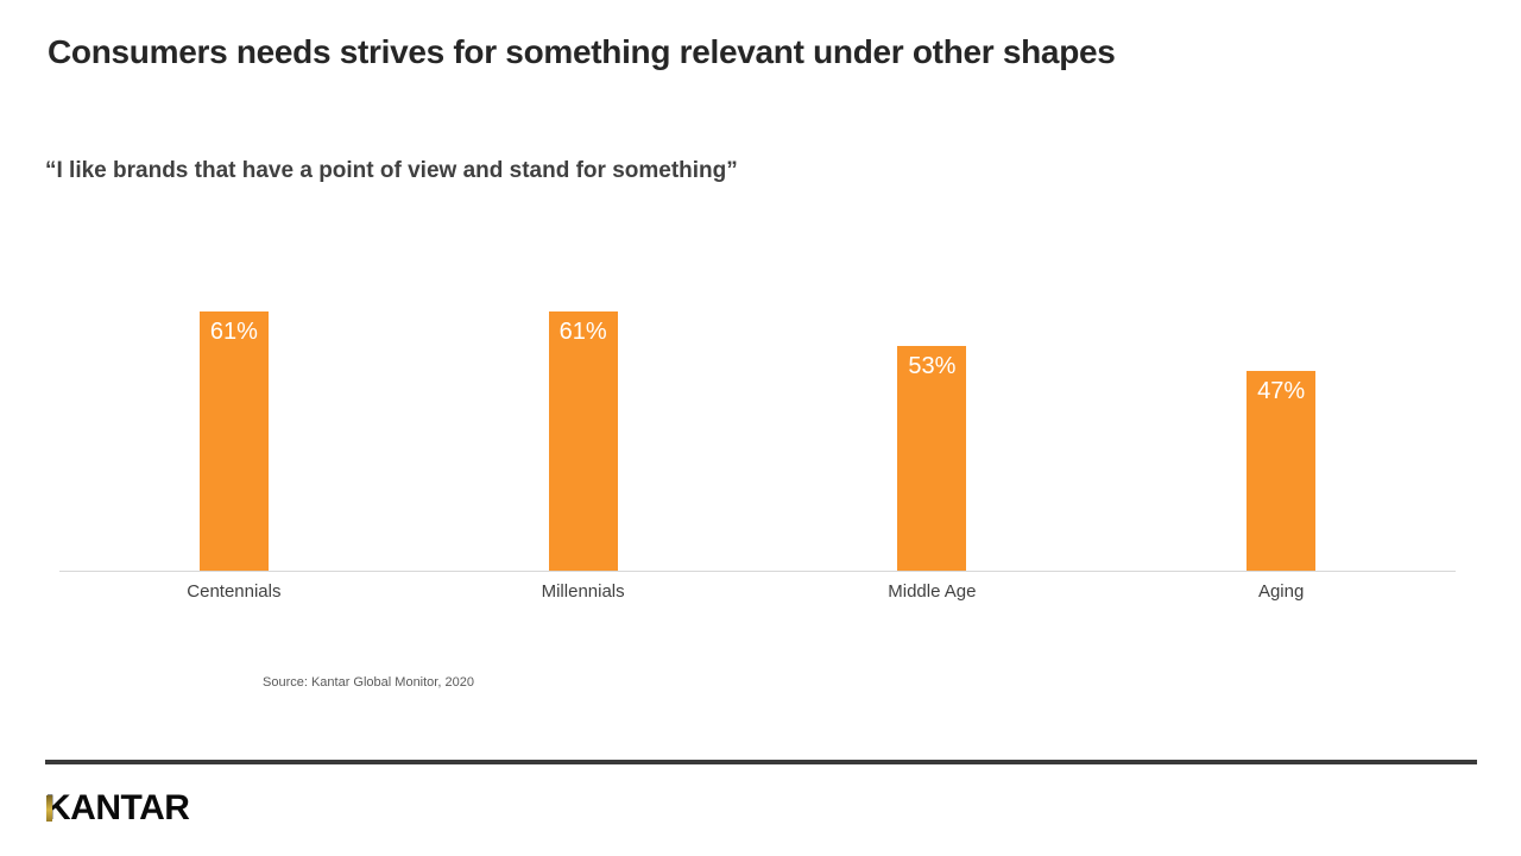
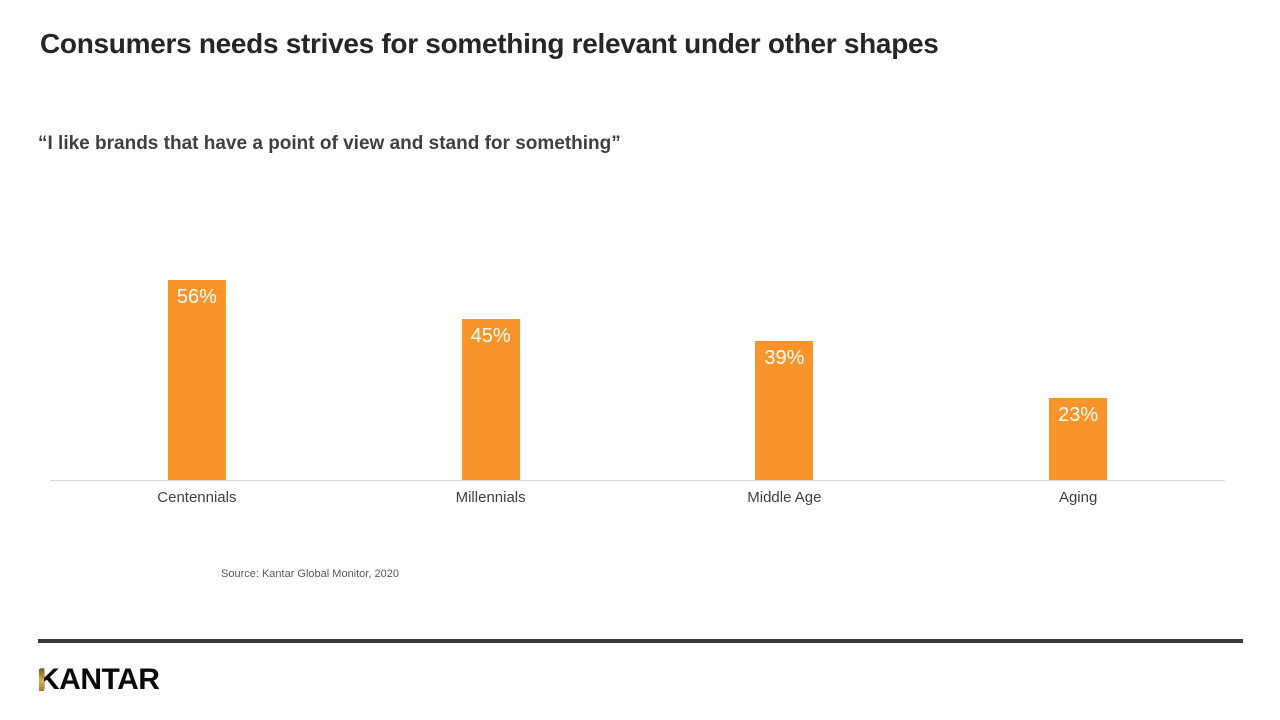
Centennials: 61% -> 56%
Millennials: 61% -> 45%
Middle Age: 53% -> 39%
Aging: 47% -> 23%
